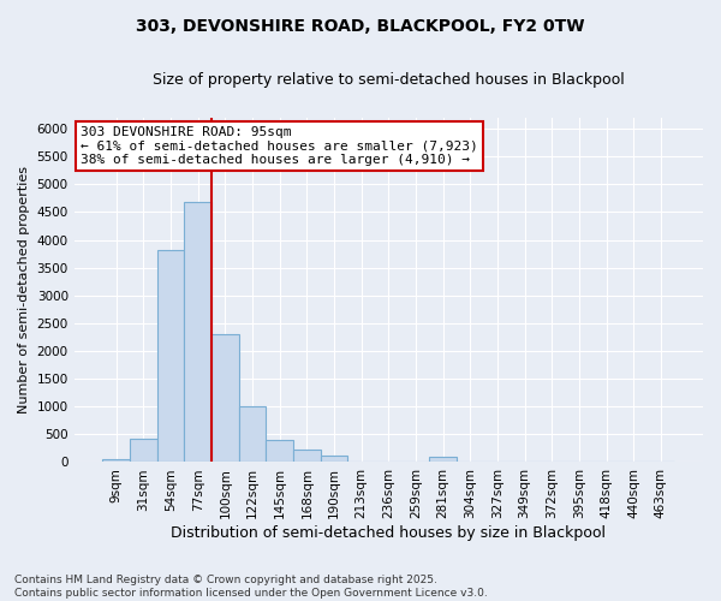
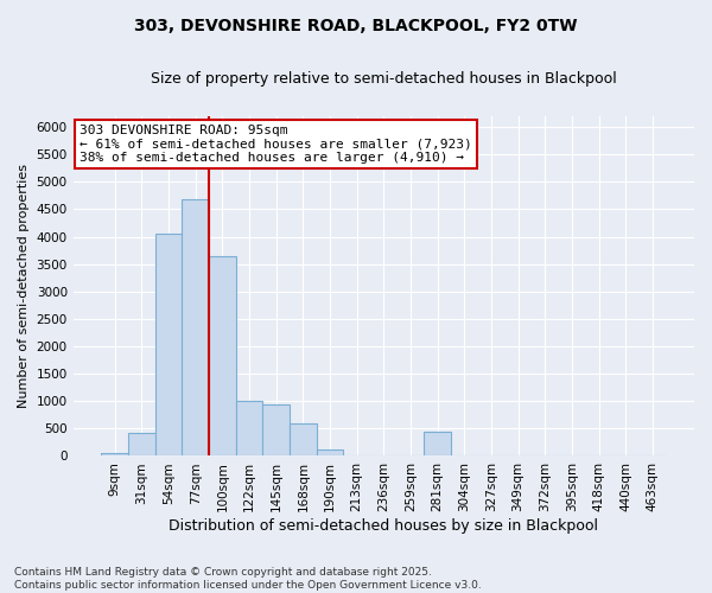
54sqm: 3820 -> 4050
100sqm: 2310 -> 3650
145sqm: 400 -> 950
168sqm: 230 -> 600
281sqm: 100 -> 450
